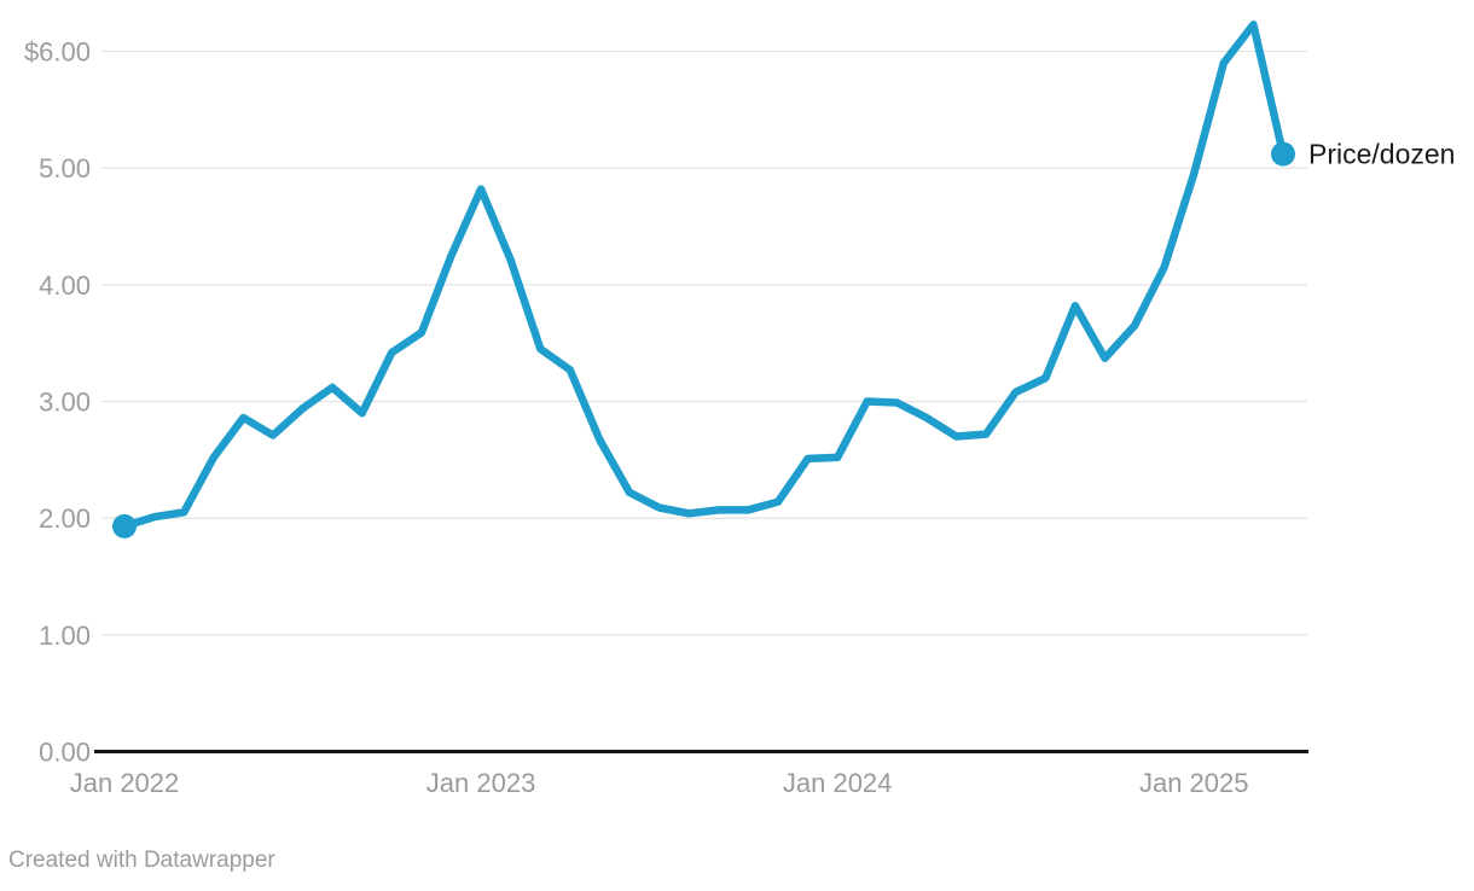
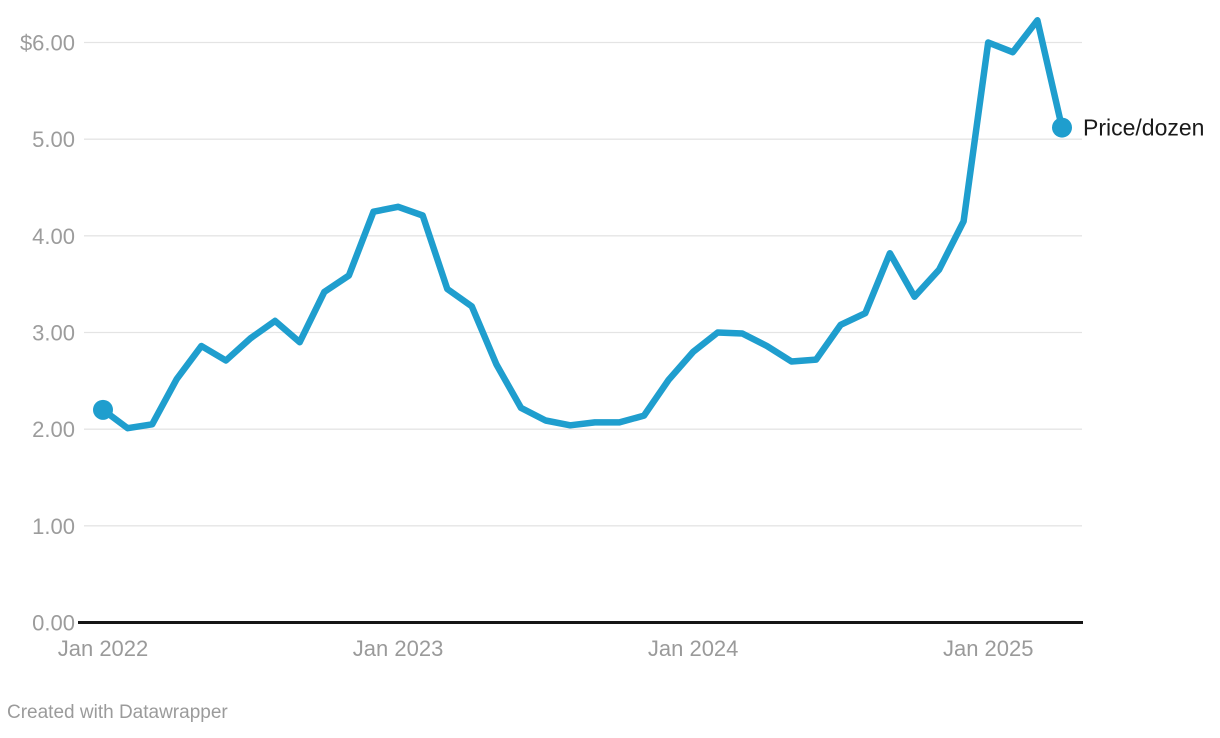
Jan 2022: $1.9 -> $2.2
Jan 2023: $4.8 -> $4.3
Jan 2024: $2.5 -> $2.8
Jan 2025: $5.0 -> $6.0
